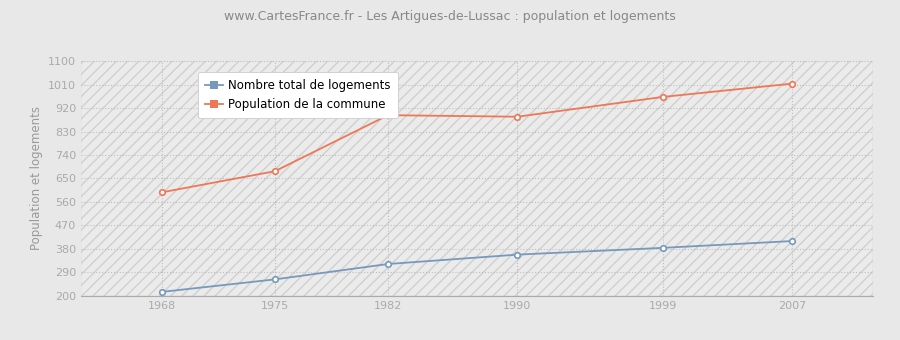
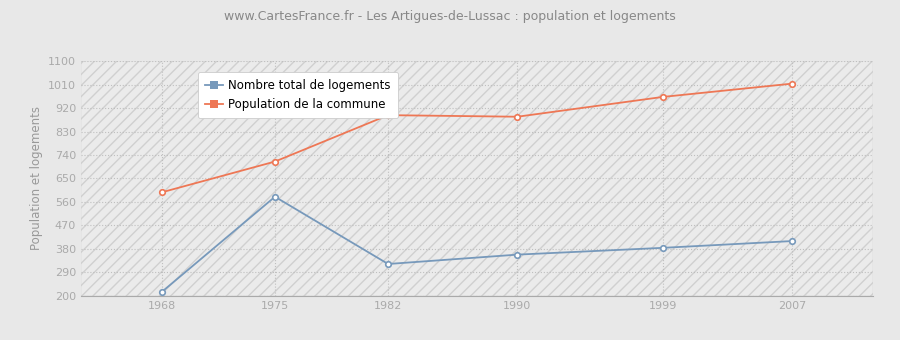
Nombre total de logements/1975: 263 -> 580
Population de la commune/1975: 678 -> 715
